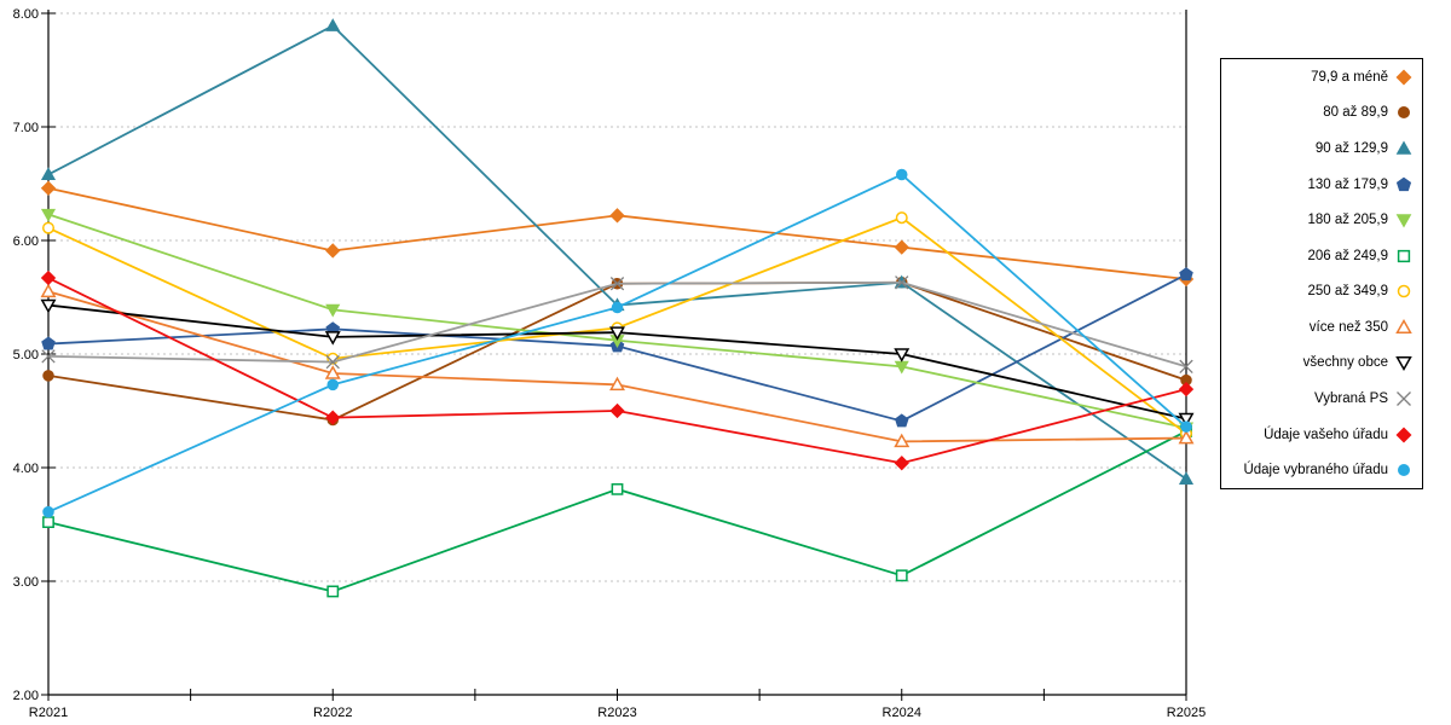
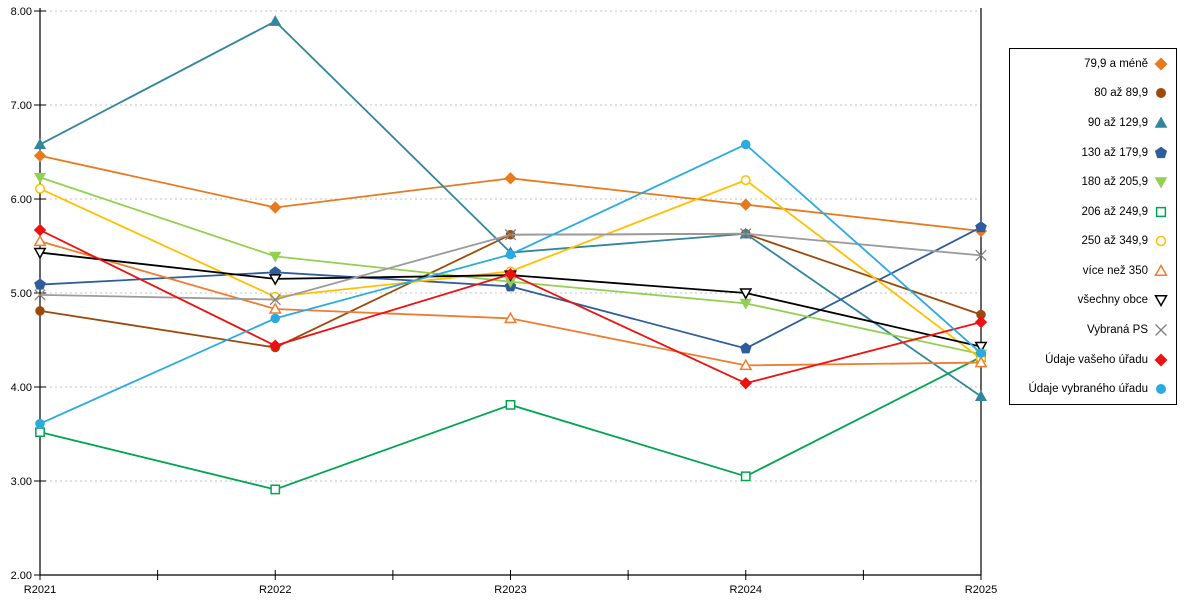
Údaje vašeho úřadu/R2023: 4.5 -> 5.2
Vybraná PS/R2025: 4.9 -> 5.4
